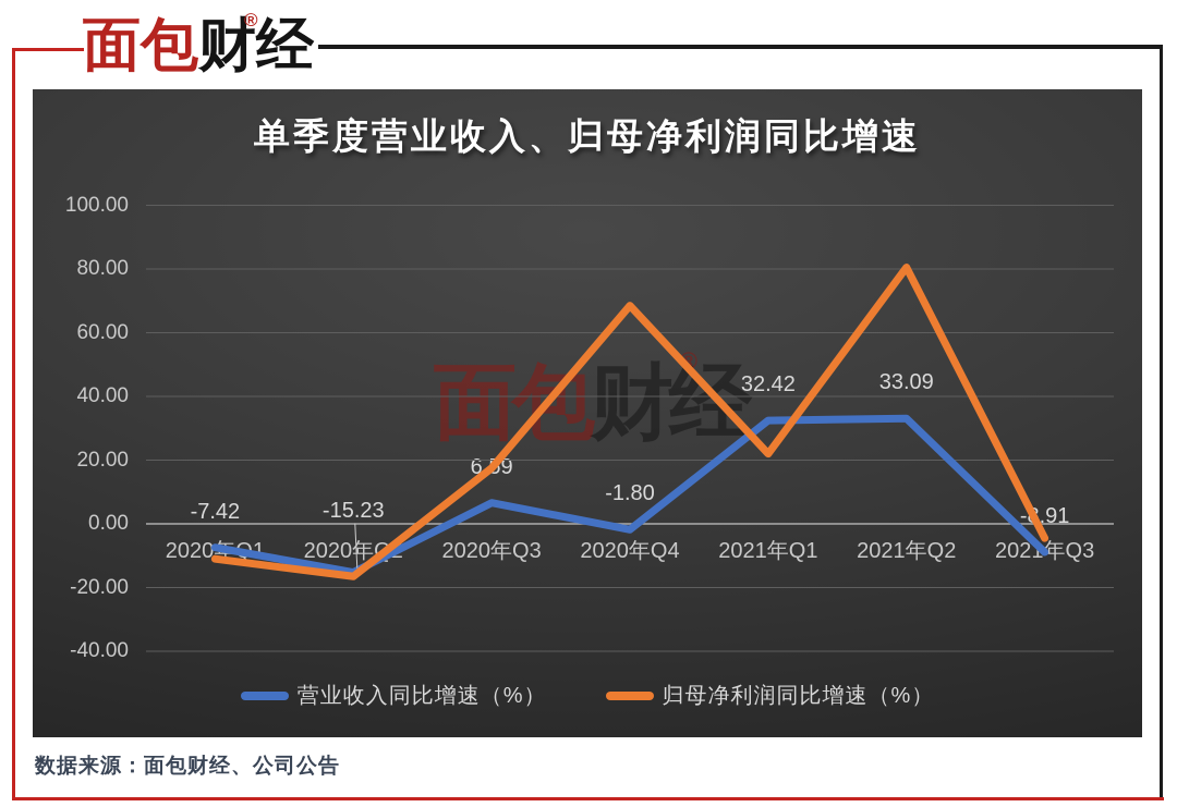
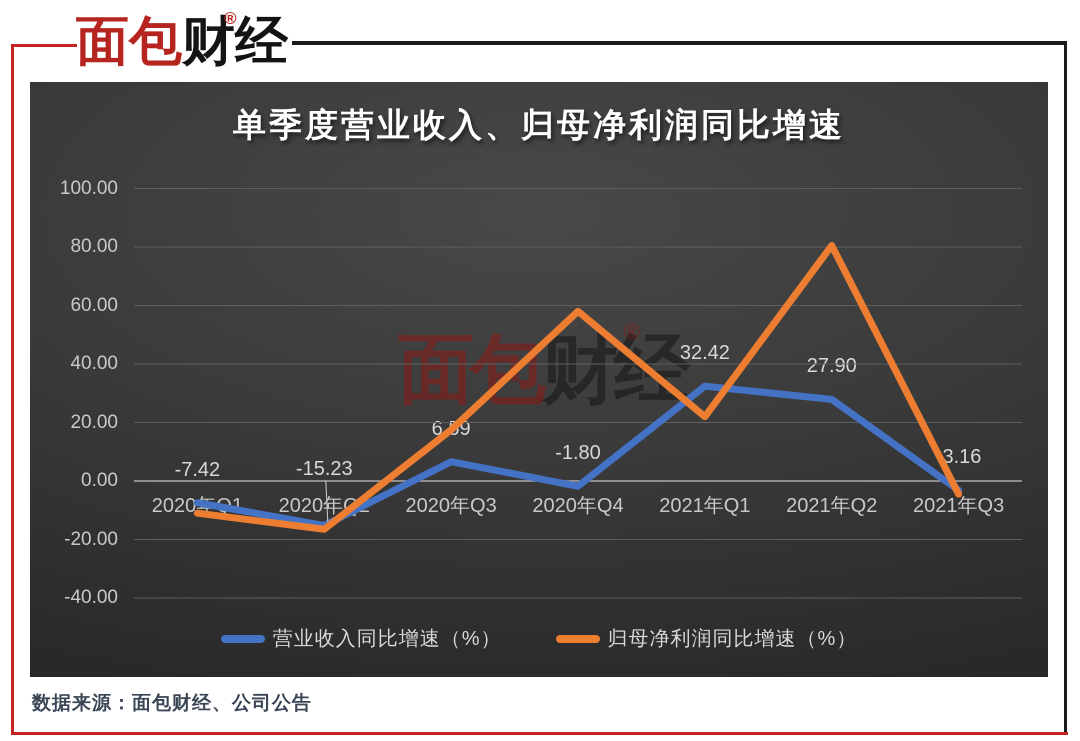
归母净利润同比增速（%）/2020年Q4: 68 -> 58
营业收入同比增速（%）/2021年Q2: 33.09 -> 27.90
营业收入同比增速（%）/2021年Q3: -8.91 -> -3.16
